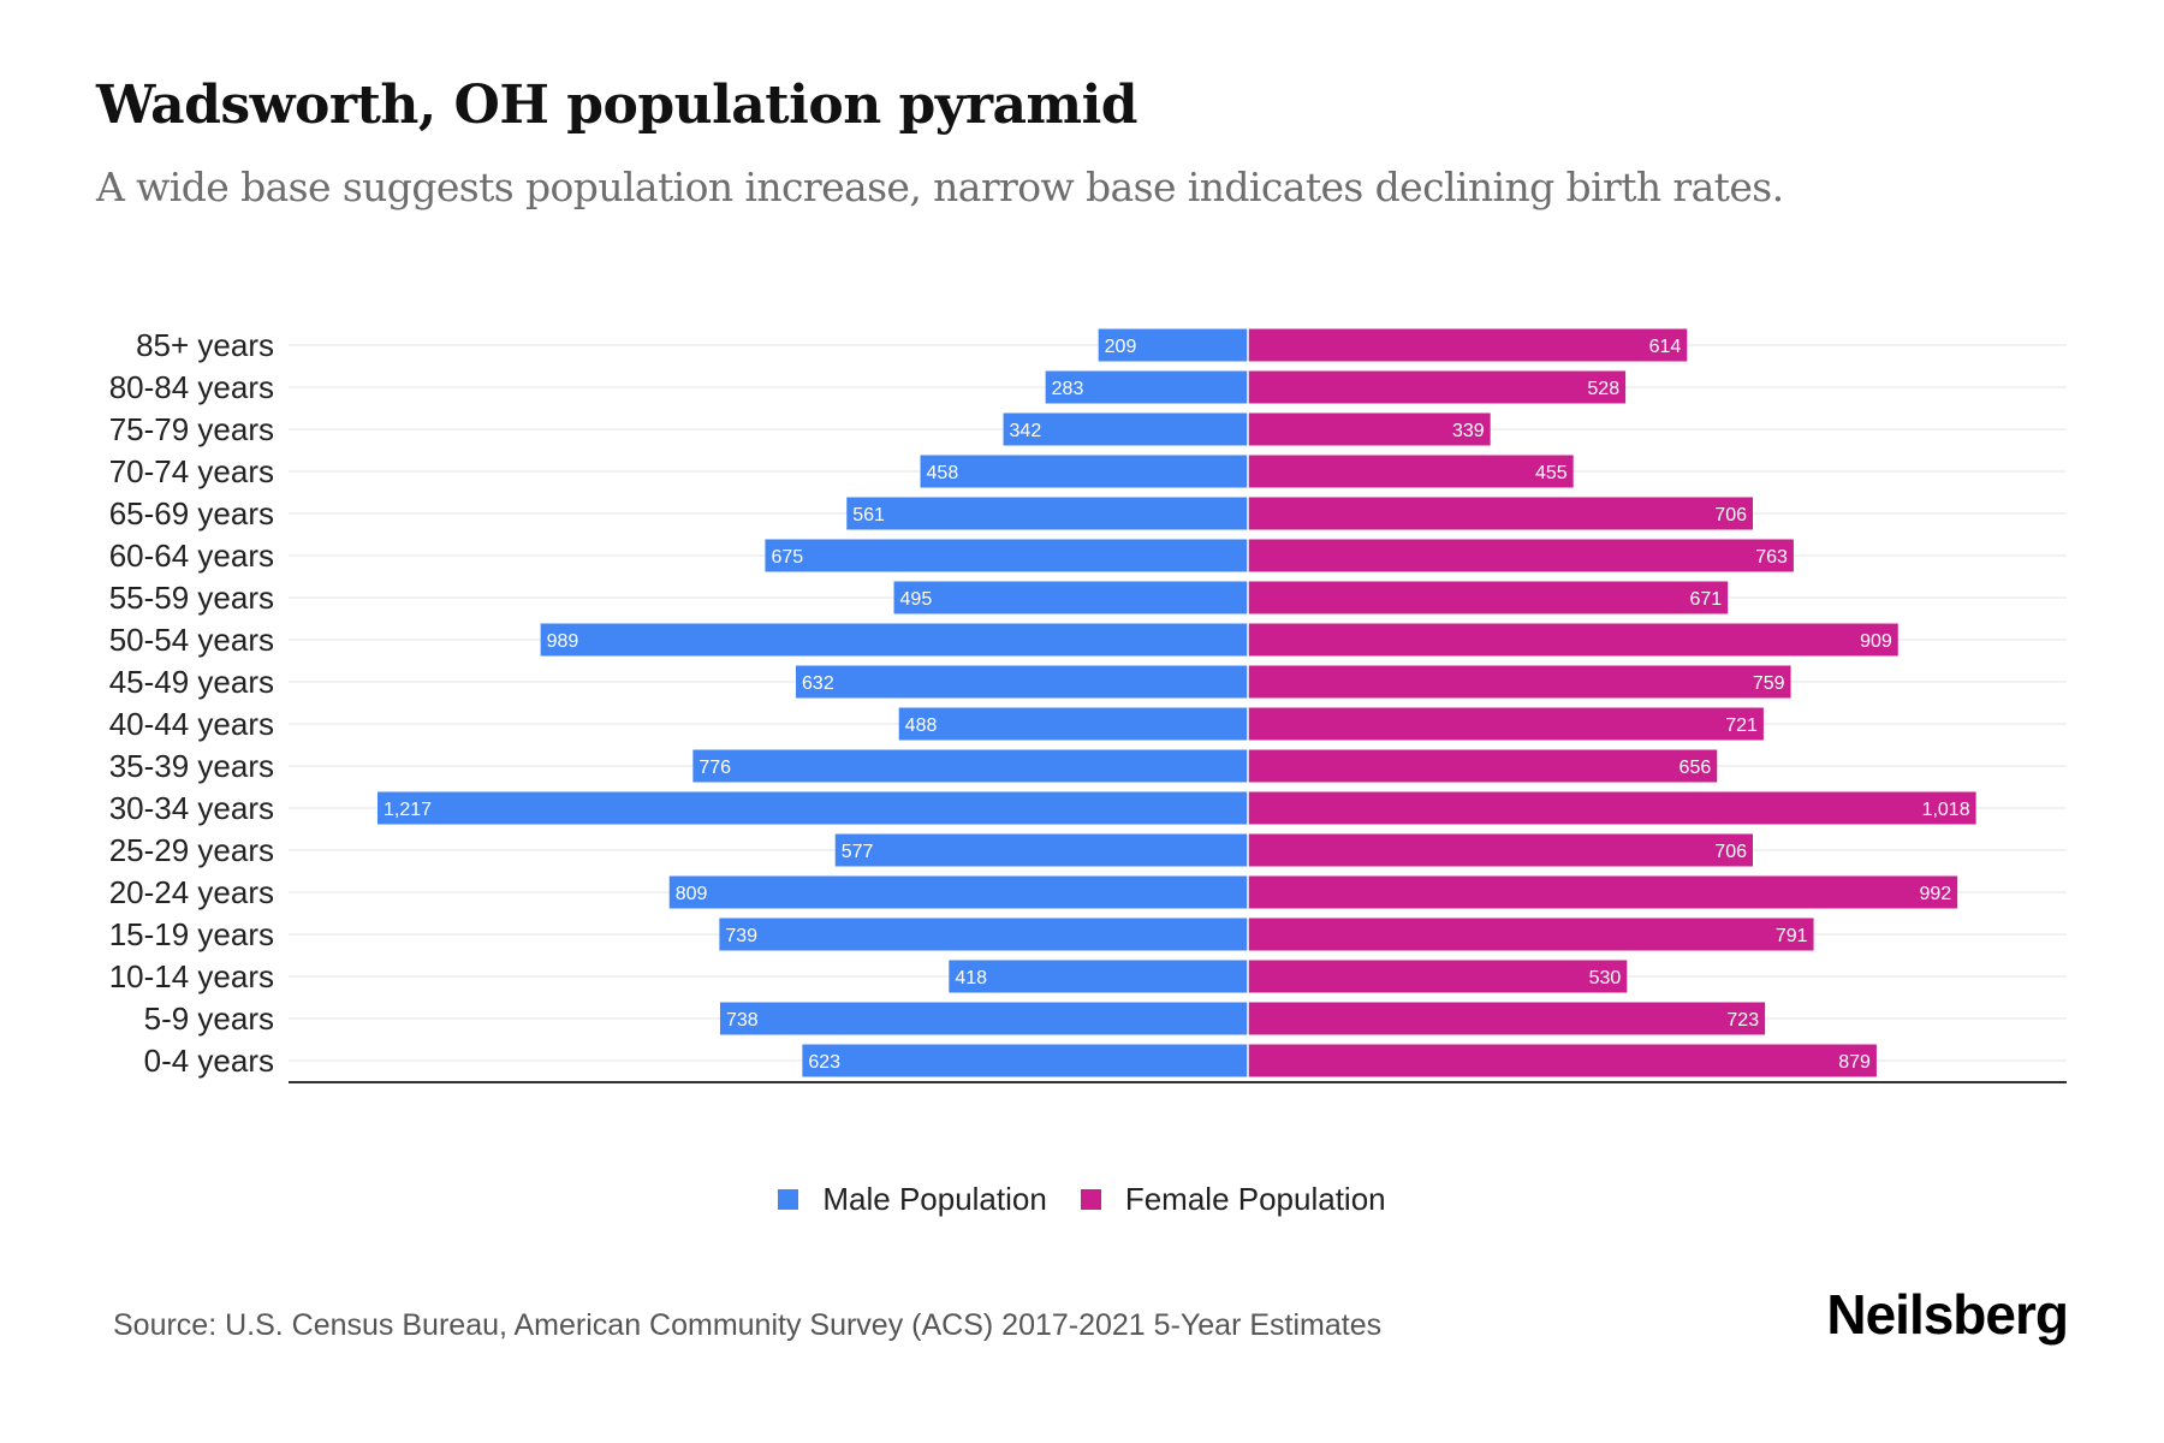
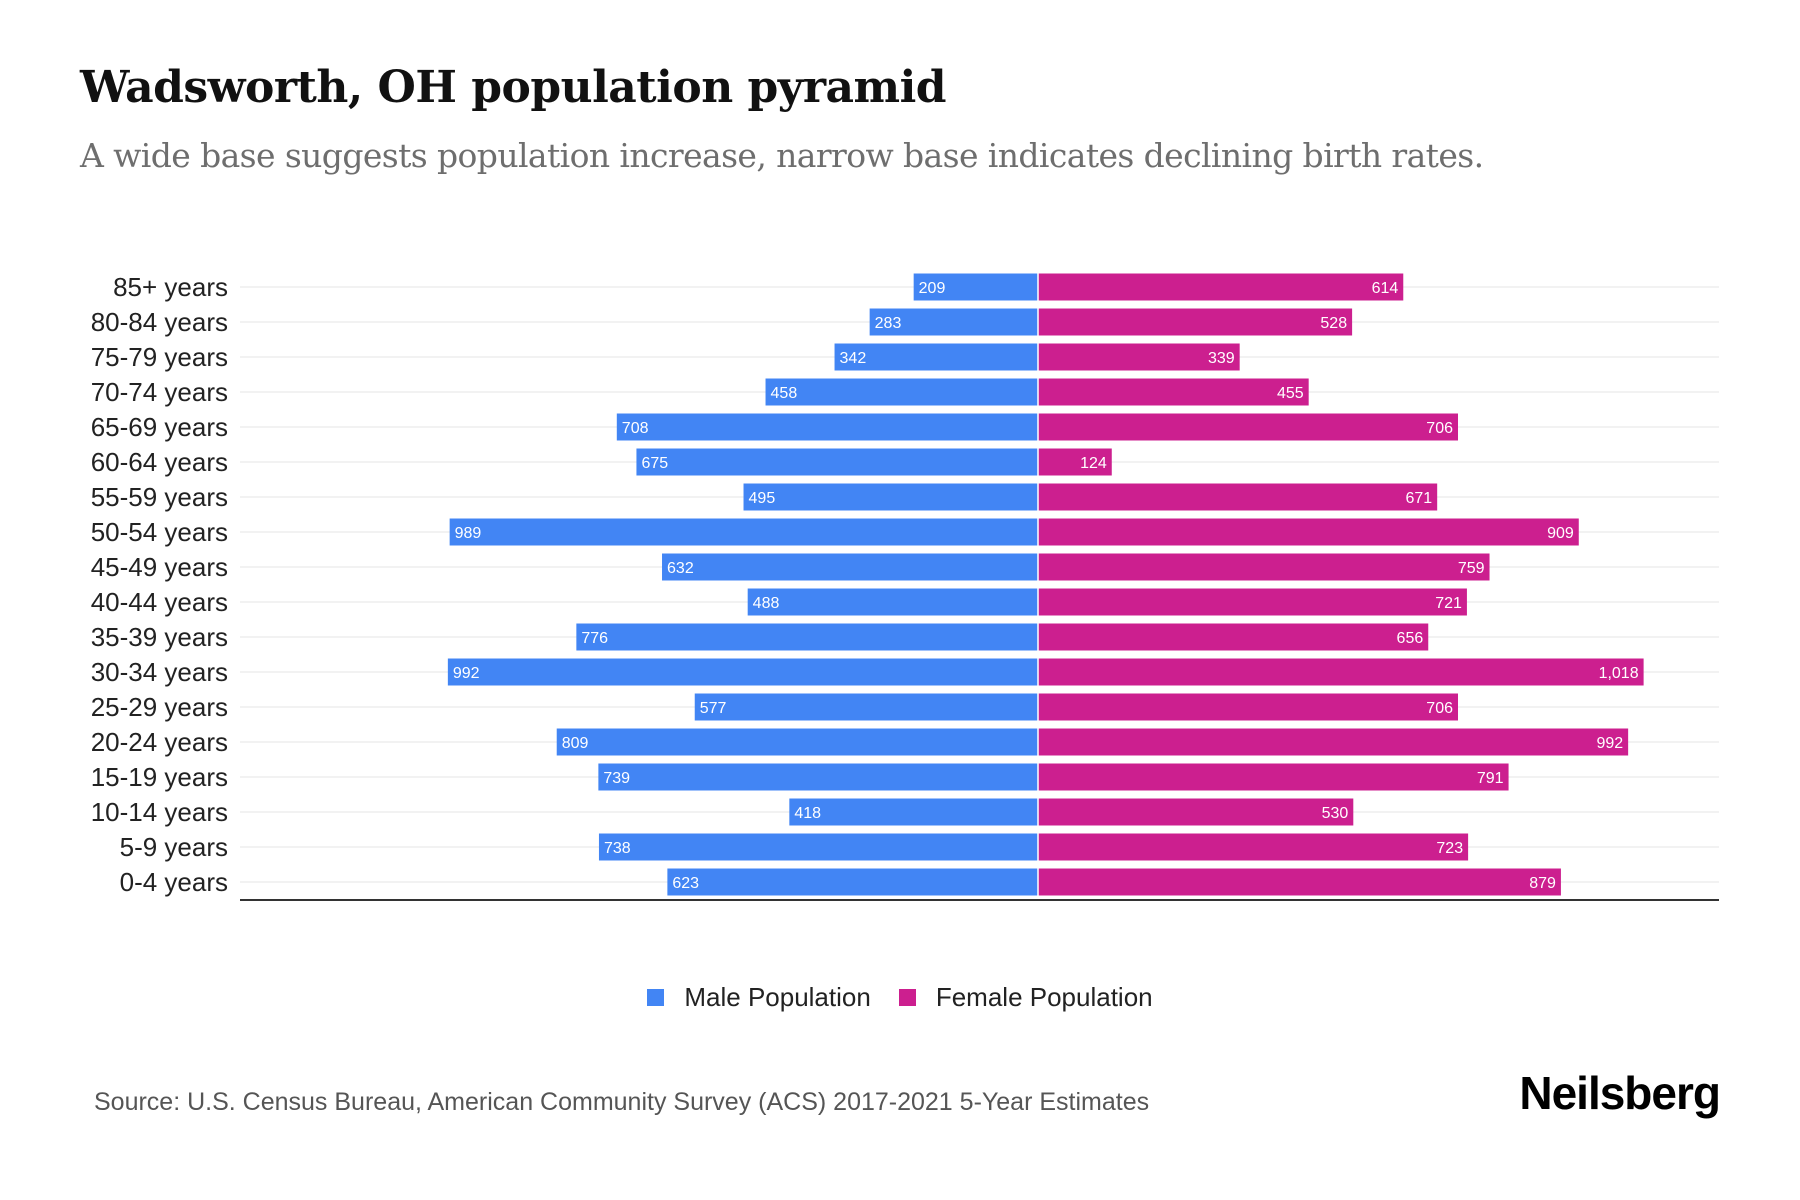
Male Population/65-69 years: 561 -> 708
Female Population/60-64 years: 763 -> 124
Male Population/30-34 years: 1,217 -> 992
